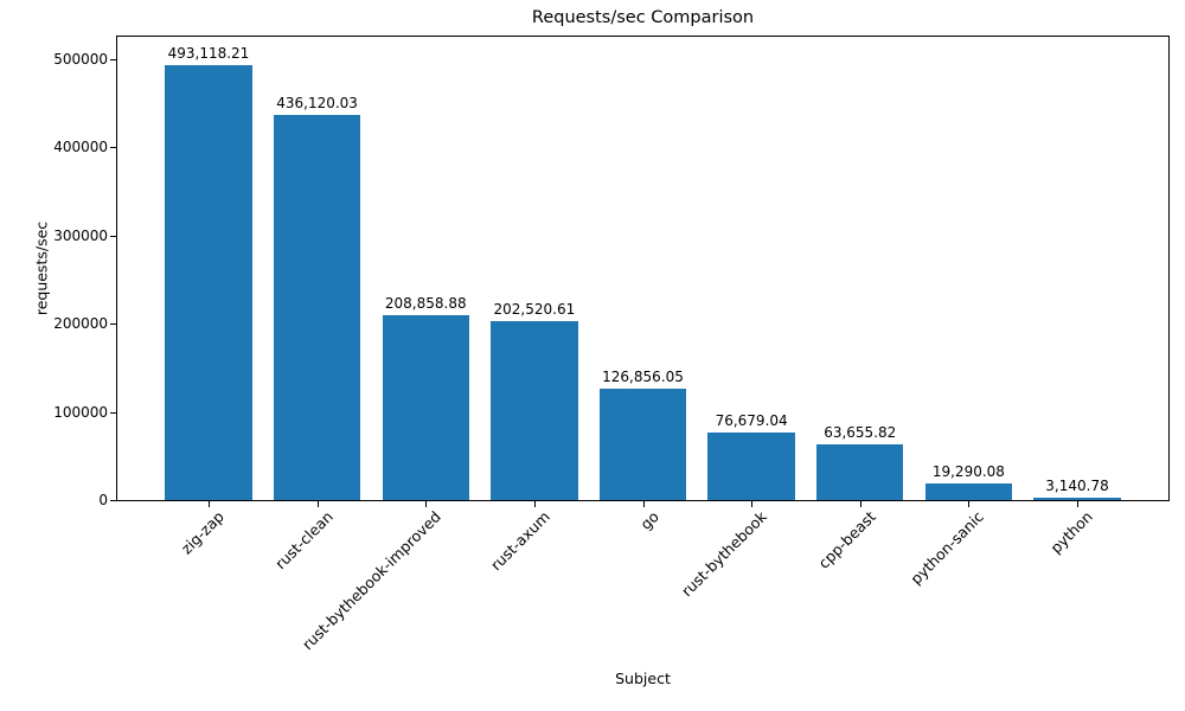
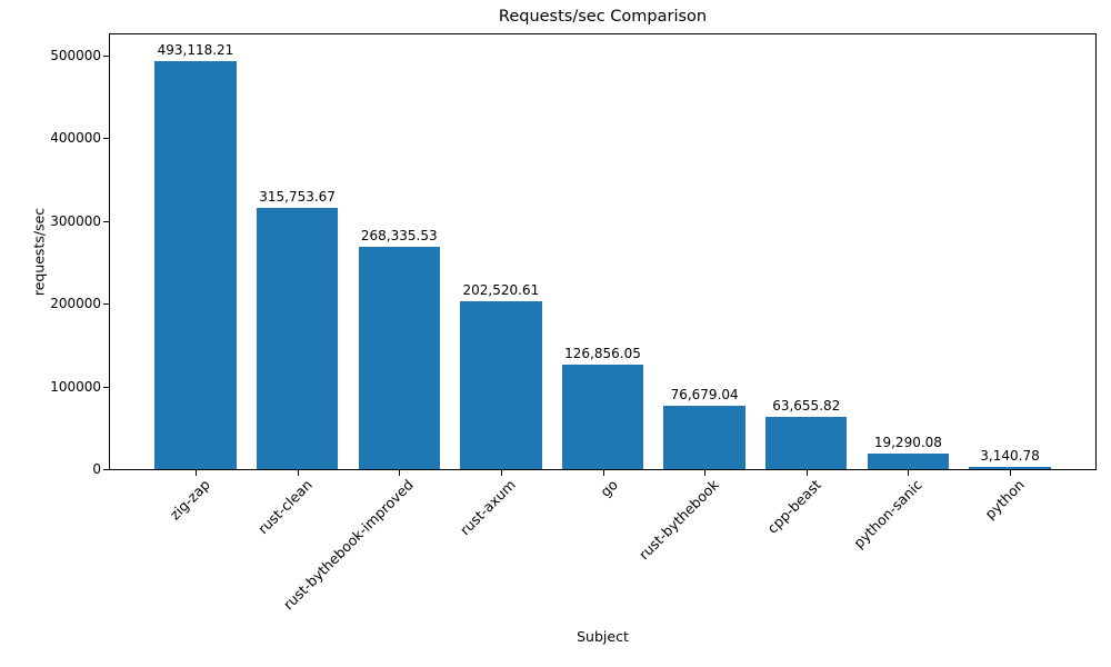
rust-clean: 436,120.03 -> 315,753.67
rust-bythebook-improved: 208,858.88 -> 268,335.53
